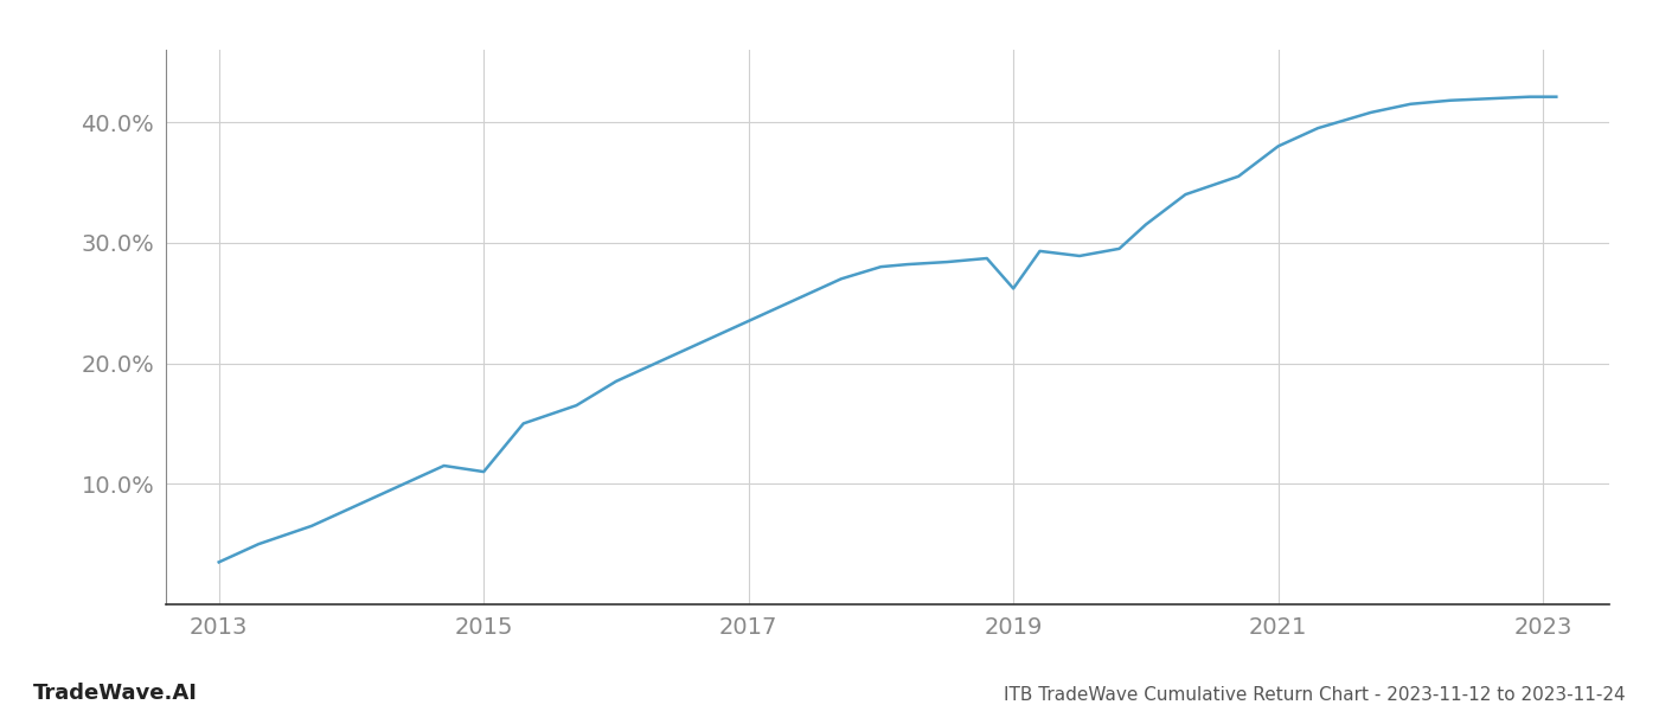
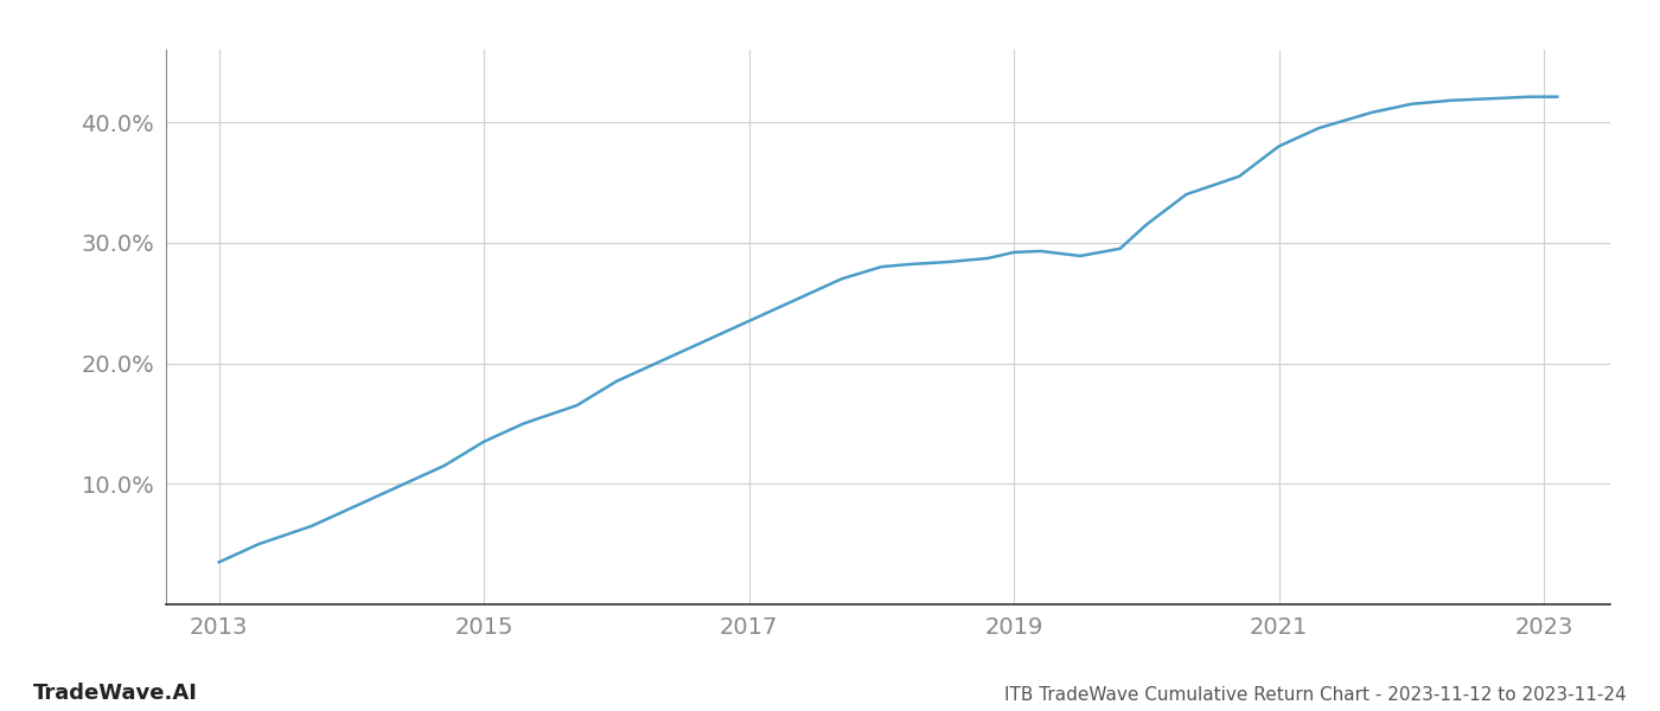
2015: 11.0% -> 13.5%
2019: 26.2% -> 29.2%
